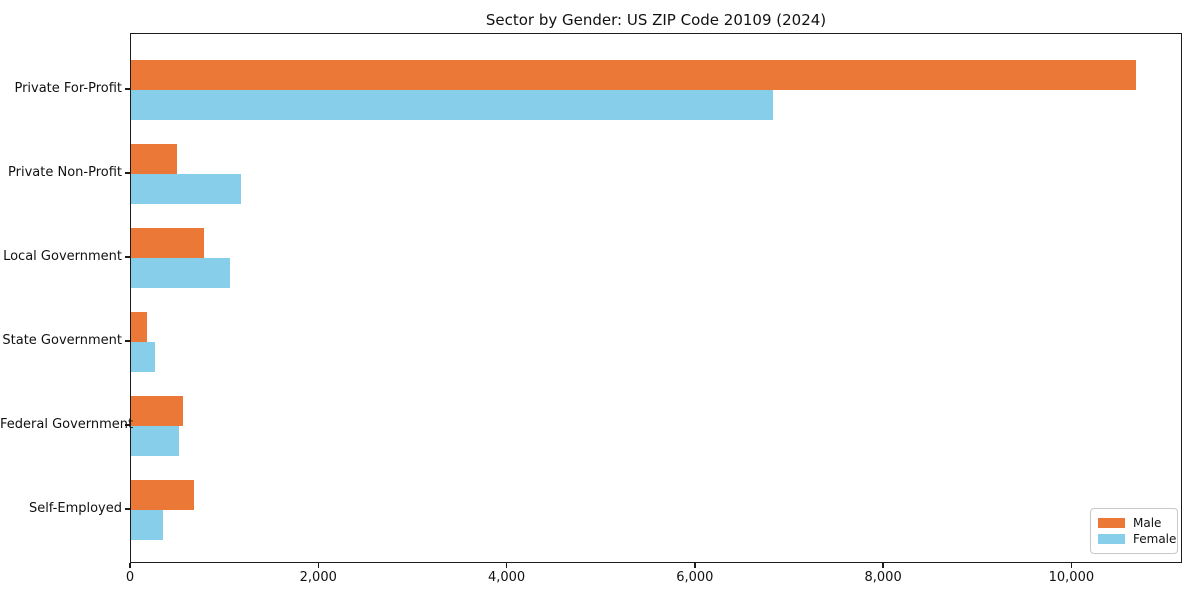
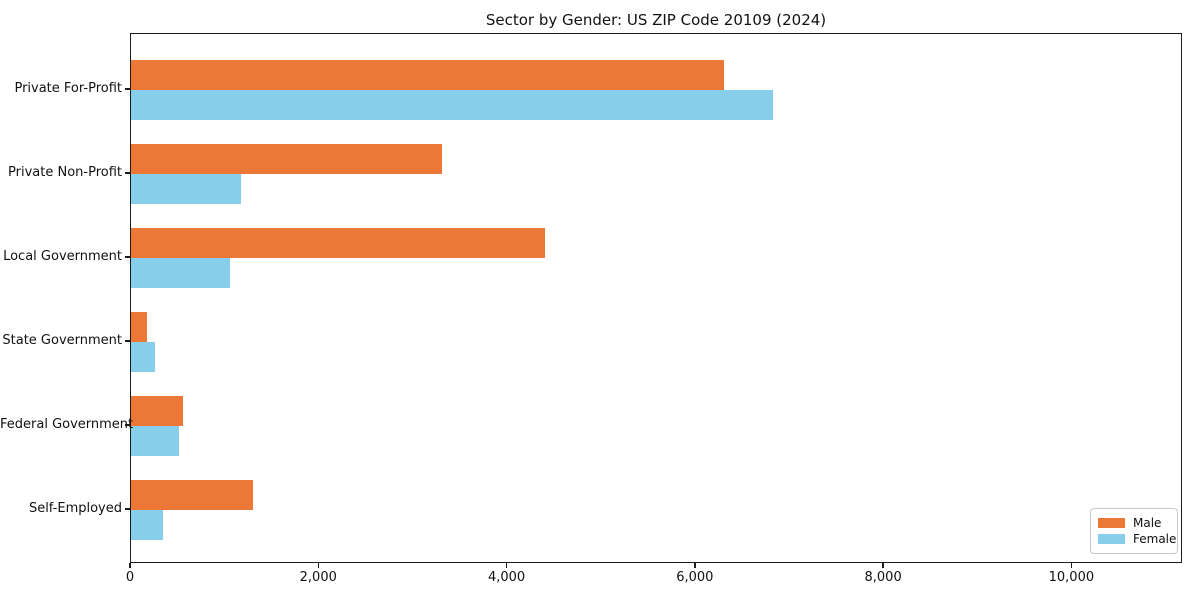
Male/Private For-Profit: 10700 -> 6300
Male/Private Non-Profit: 500 -> 3300
Male/Local Government: 800 -> 4400
Male/Self-Employed: 700 -> 1300
